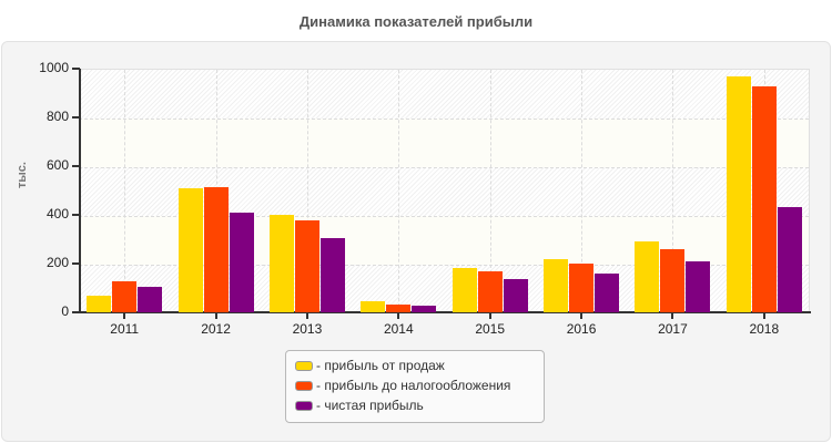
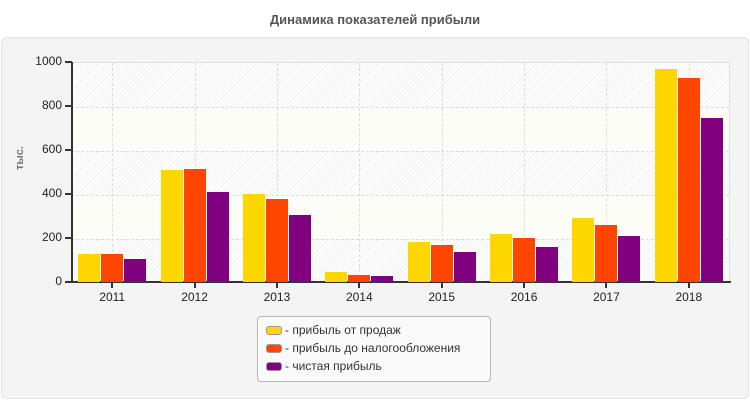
- прибыль от продаж/2011: 70 -> 130
- чистая прибыль/2018: 430 -> 750
